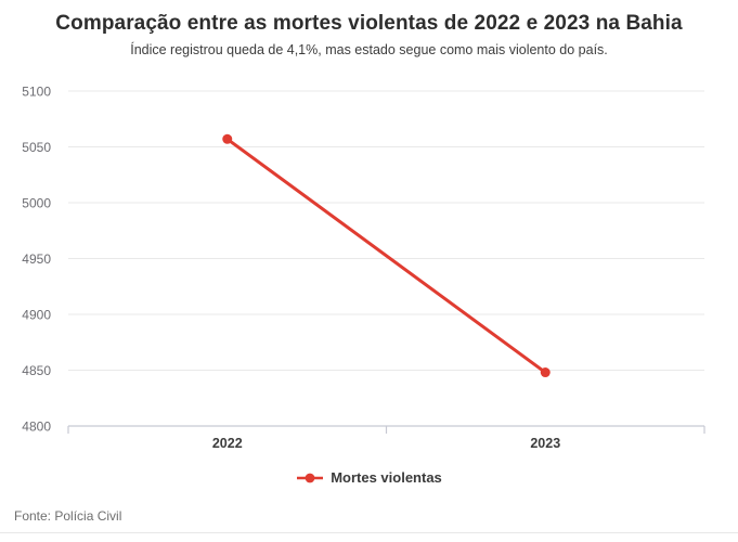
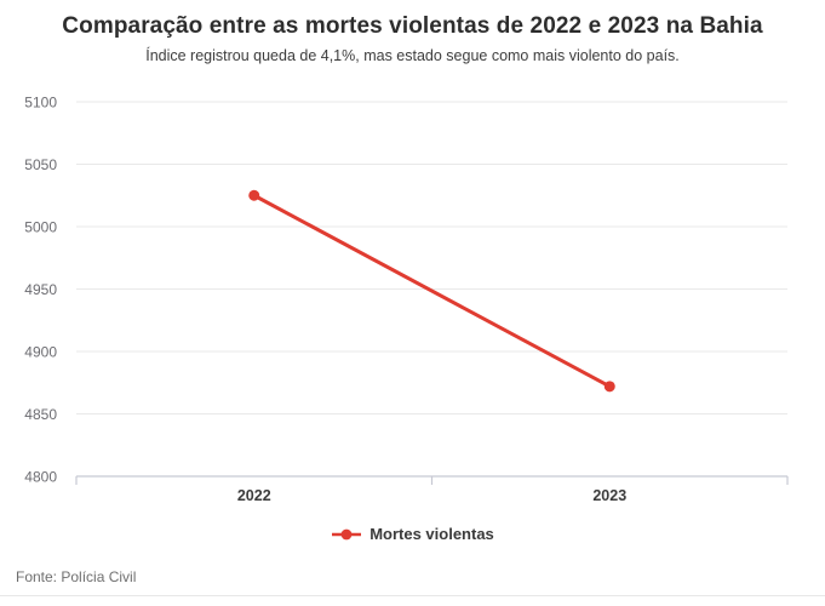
2022: 5057 -> 5025
2023: 4848 -> 4872
